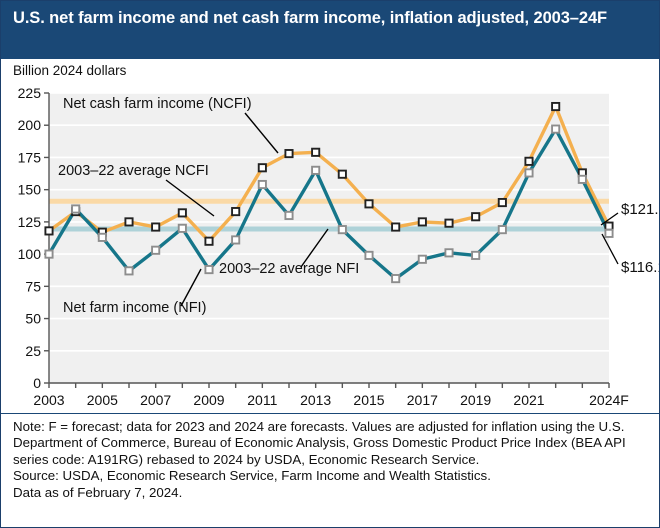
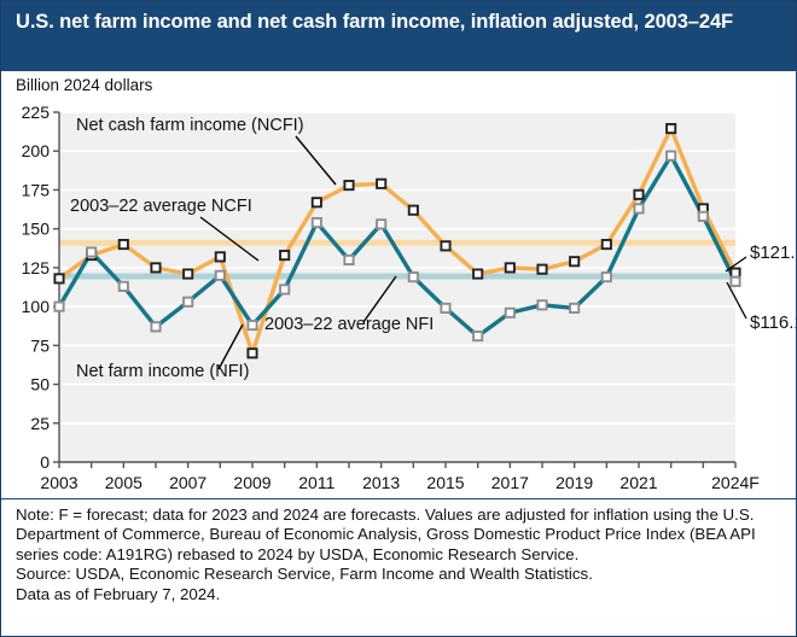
Net cash farm income (NCFI)/2005: 117 -> 140
Net cash farm income (NCFI)/2009: 110 -> 70
Net farm income (NFI)/2013: 165 -> 153
